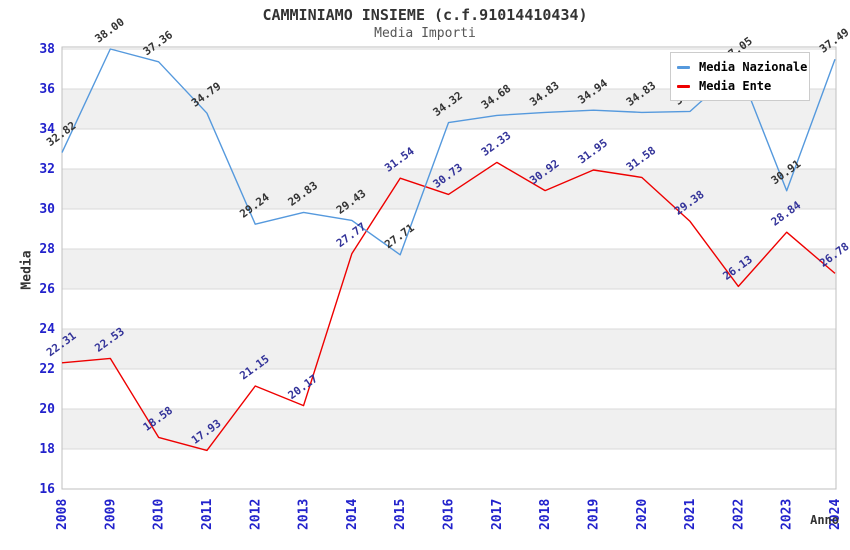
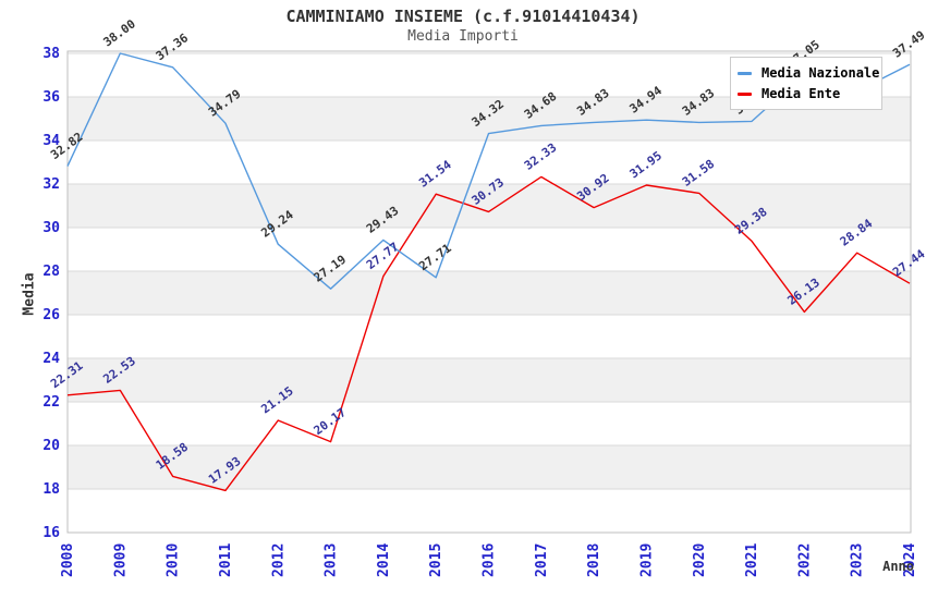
Media Nazionale/2013: 29.83 -> 27.19
Media Nazionale/2023: 30.91 -> 36.26
Media Ente/2024: 26.78 -> 27.44
